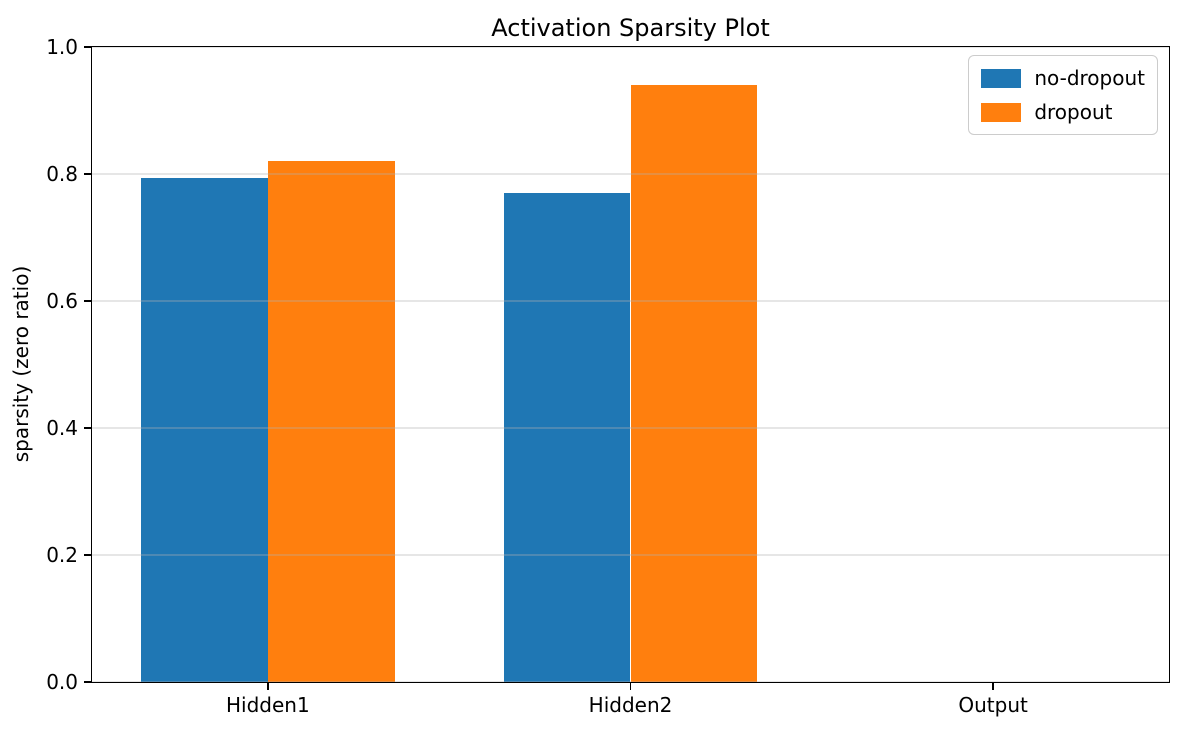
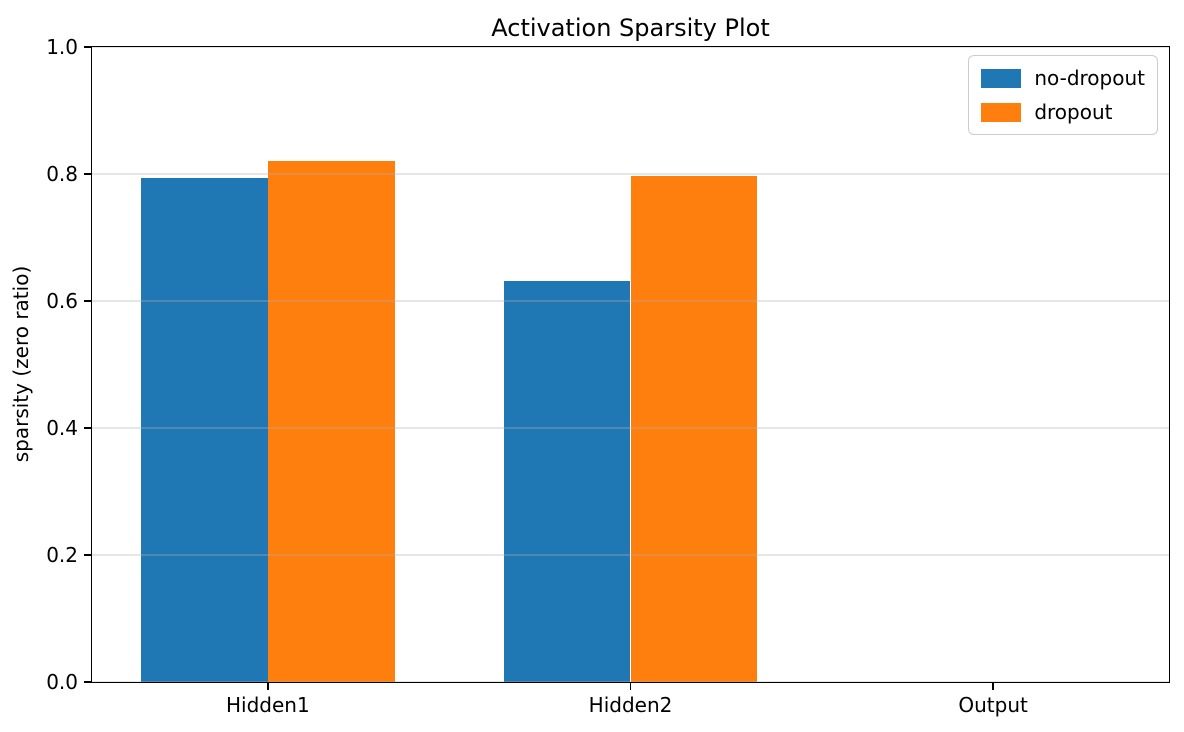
no-dropout/Hidden2: 0.77 -> 0.63
dropout/Hidden2: 0.94 -> 0.80
